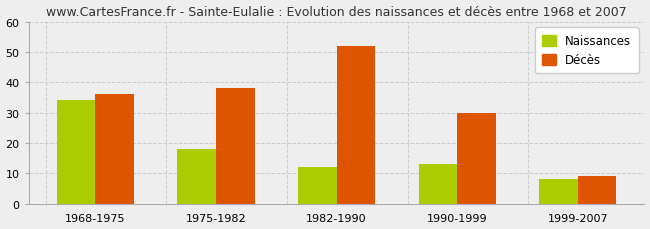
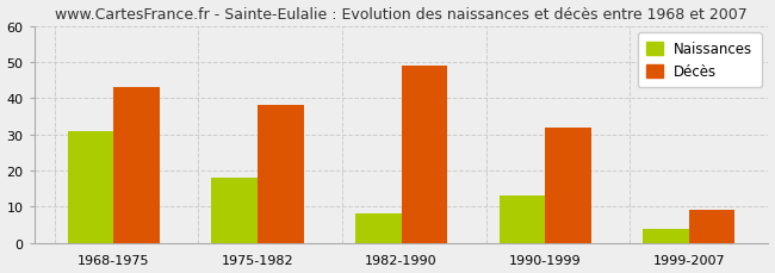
Naissances/1968-1975: 34 -> 31
Décès/1968-1975: 36 -> 43
Naissances/1982-1990: 12 -> 8
Décès/1982-1990: 52 -> 49
Décès/1990-1999: 30 -> 32
Naissances/1999-2007: 8 -> 4
